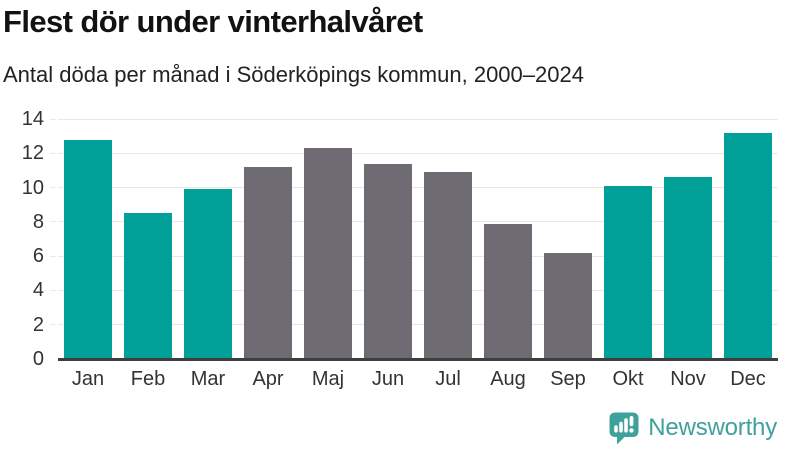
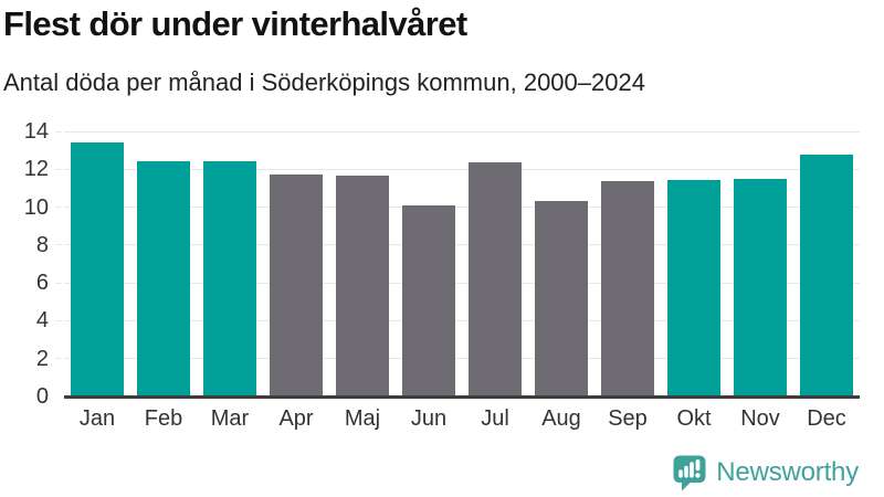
Jan: 12.8 -> 13.4
Feb: 8.5 -> 12.4
Mar: 9.9 -> 12.4
Apr: 11.2 -> 11.8
Maj: 12.3 -> 11.7
Jun: 11.4 -> 10.1
Jul: 10.9 -> 12.3
Aug: 7.9 -> 10.3
Sep: 6.2 -> 11.3
Okt: 10.1 -> 11.4
Nov: 10.6 -> 11.5
Dec: 13.2 -> 12.8
